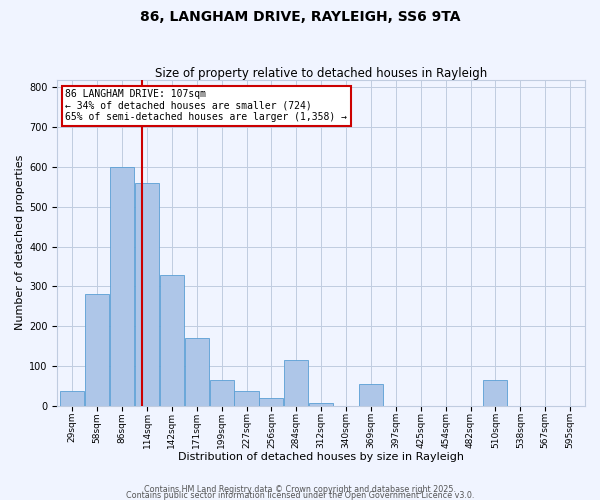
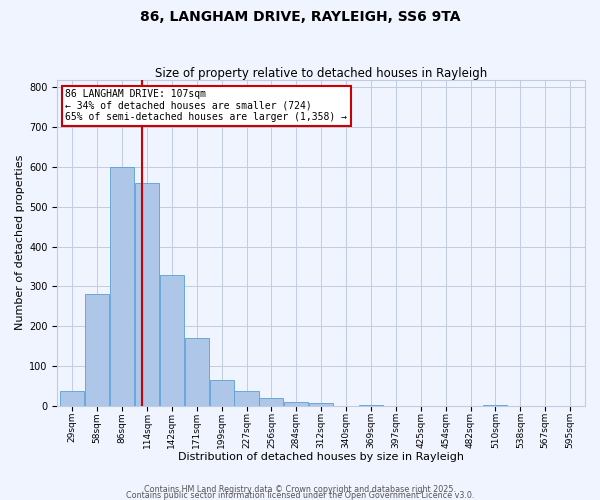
284sqm: 115 -> 10
369sqm: 55 -> 3
510sqm: 65 -> 2
